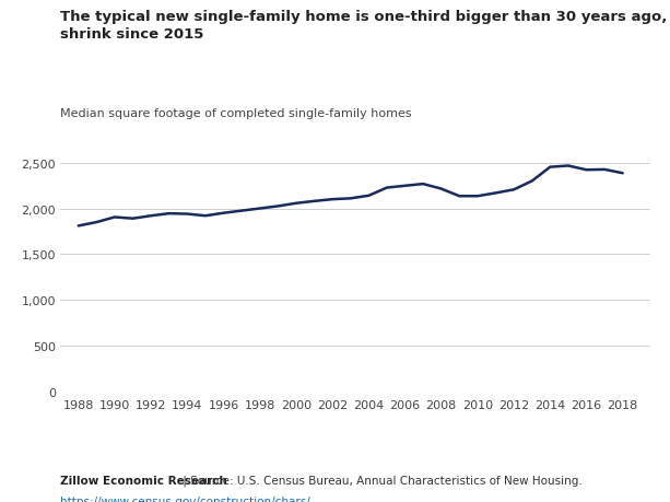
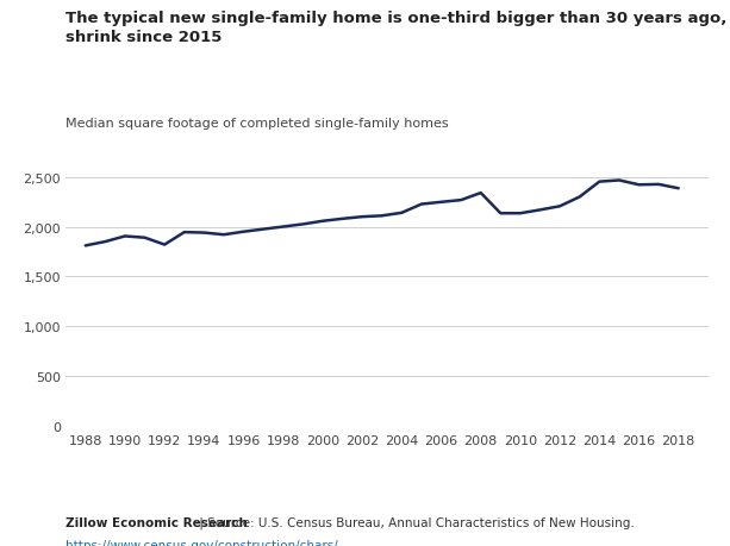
1992: 1,920 -> 1,820
2008: 2,220 -> 2,340
